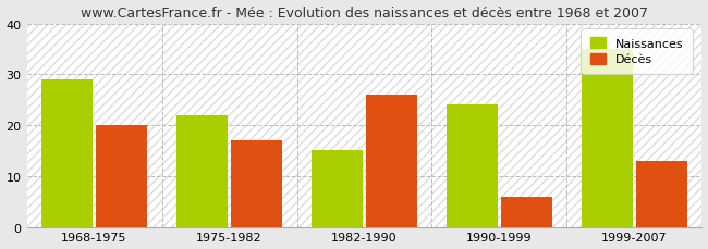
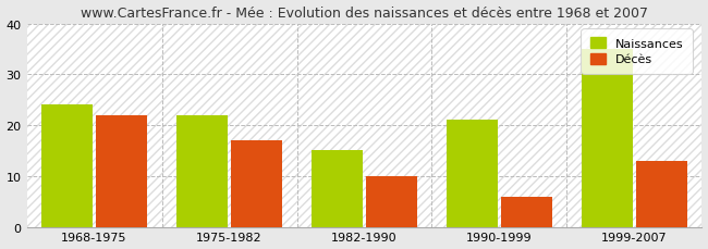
Naissances/1968-1975: 29 -> 24
Décès/1968-1975: 20 -> 22
Décès/1982-1990: 26 -> 10
Naissances/1990-1999: 24 -> 21
